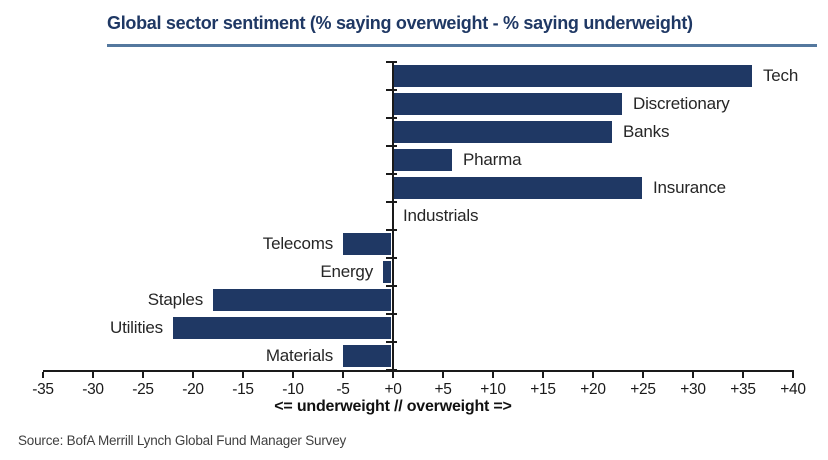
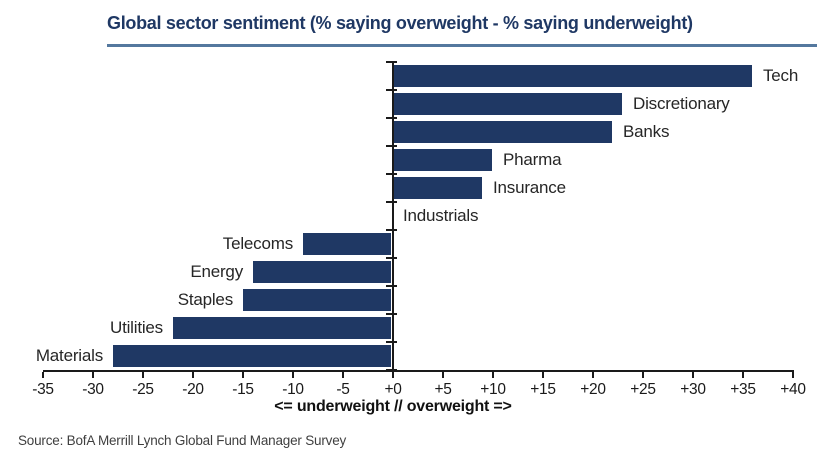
Pharma: 6 -> 10
Insurance: 25 -> 9
Telecoms: -5 -> -9
Energy: -1 -> -14
Staples: -18 -> -15
Materials: -5 -> -28
